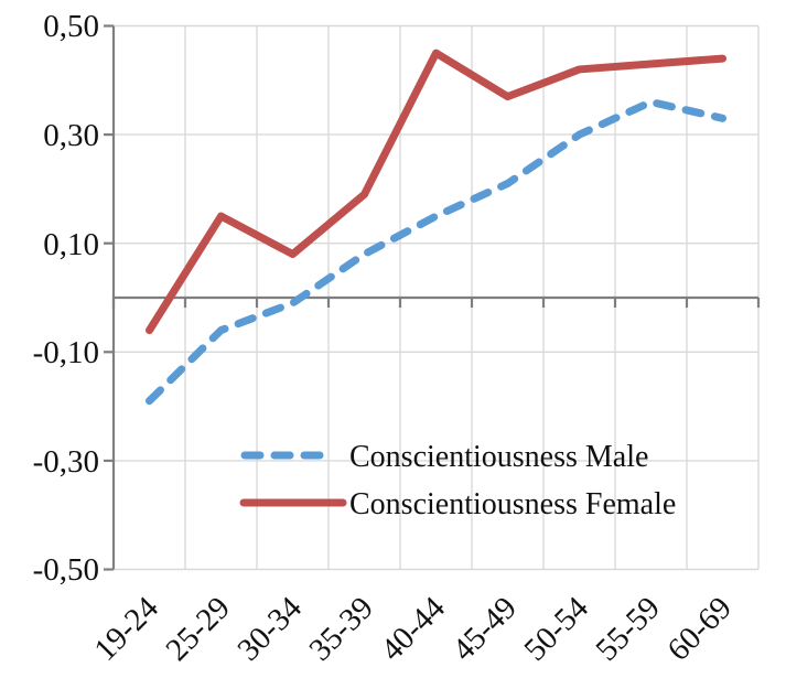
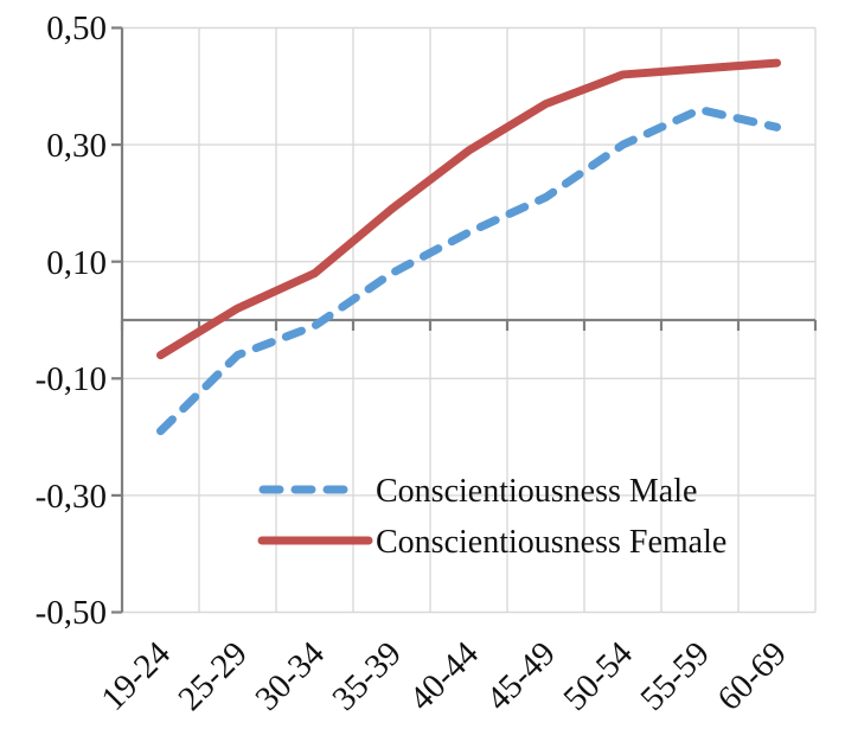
Conscientiousness Female/25-29: 0,15 -> 0,02
Conscientiousness Female/40-44: 0,45 -> 0,29
